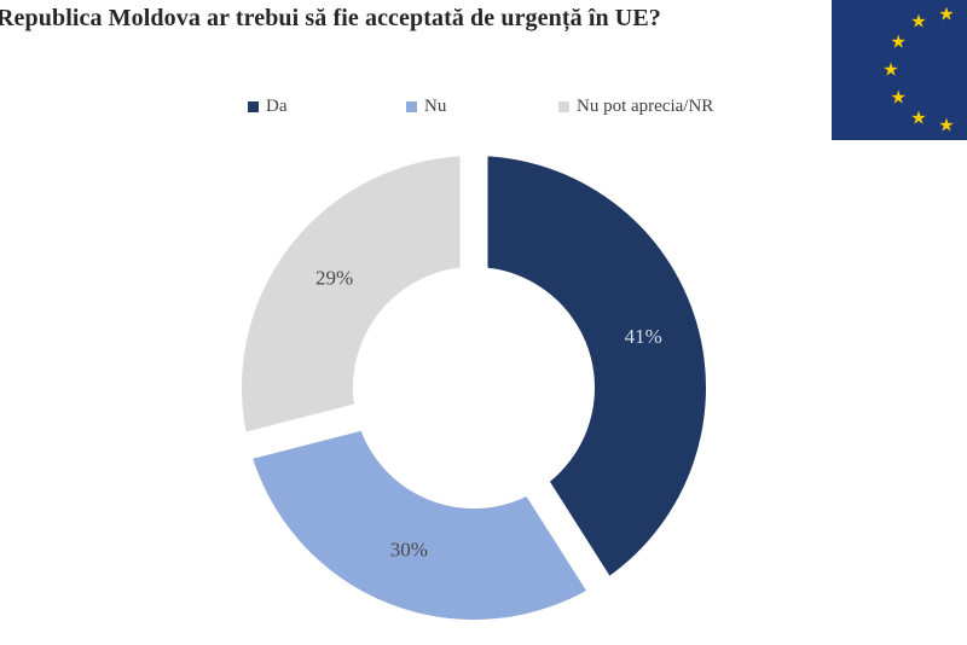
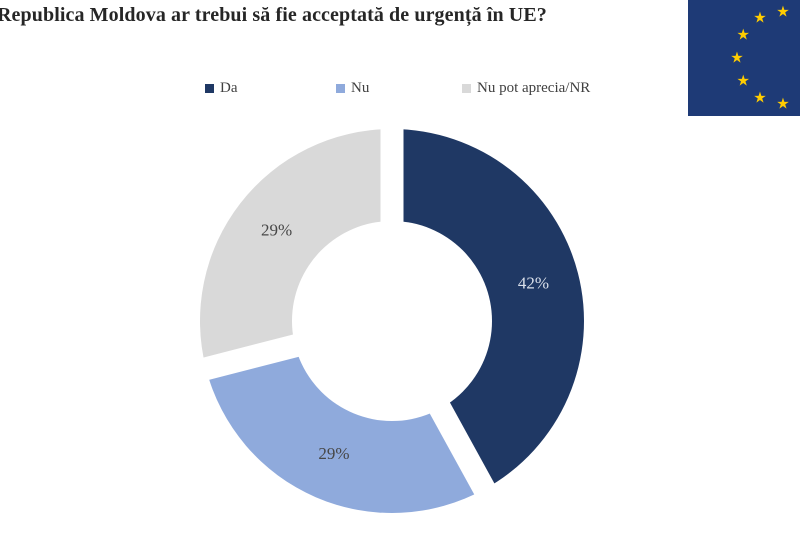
Da: 41% -> 42%
Nu: 30% -> 29%
